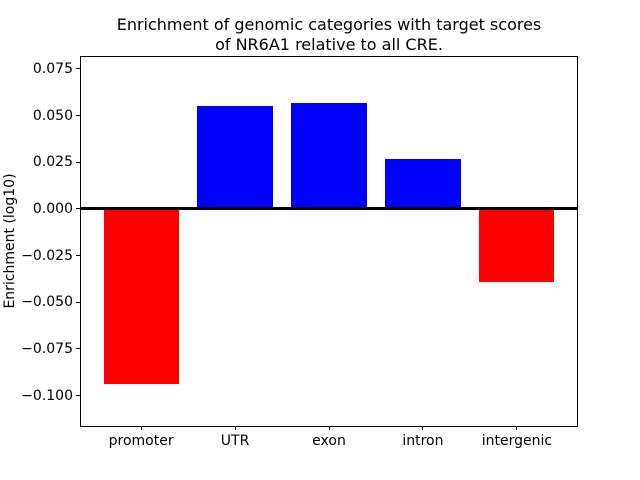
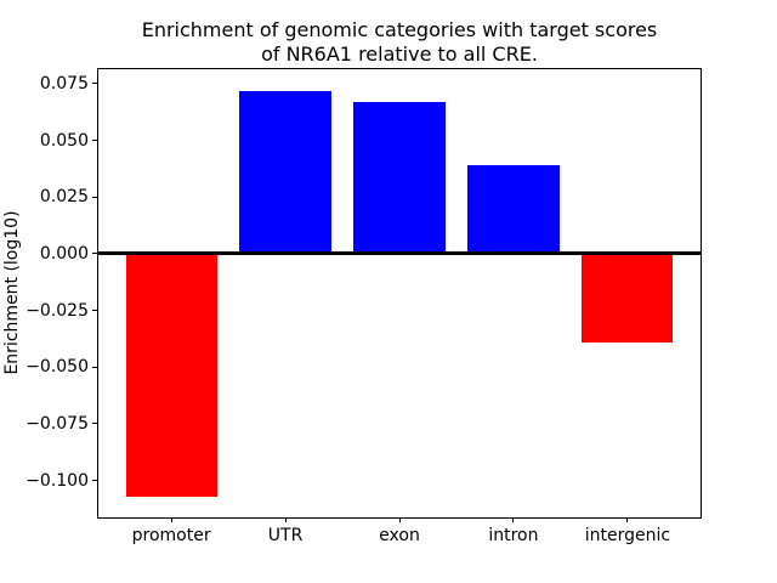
promoter: -0.094 -> -0.107
UTR: 0.055 -> 0.072
exon: 0.057 -> 0.067
intron: 0.027 -> 0.039
